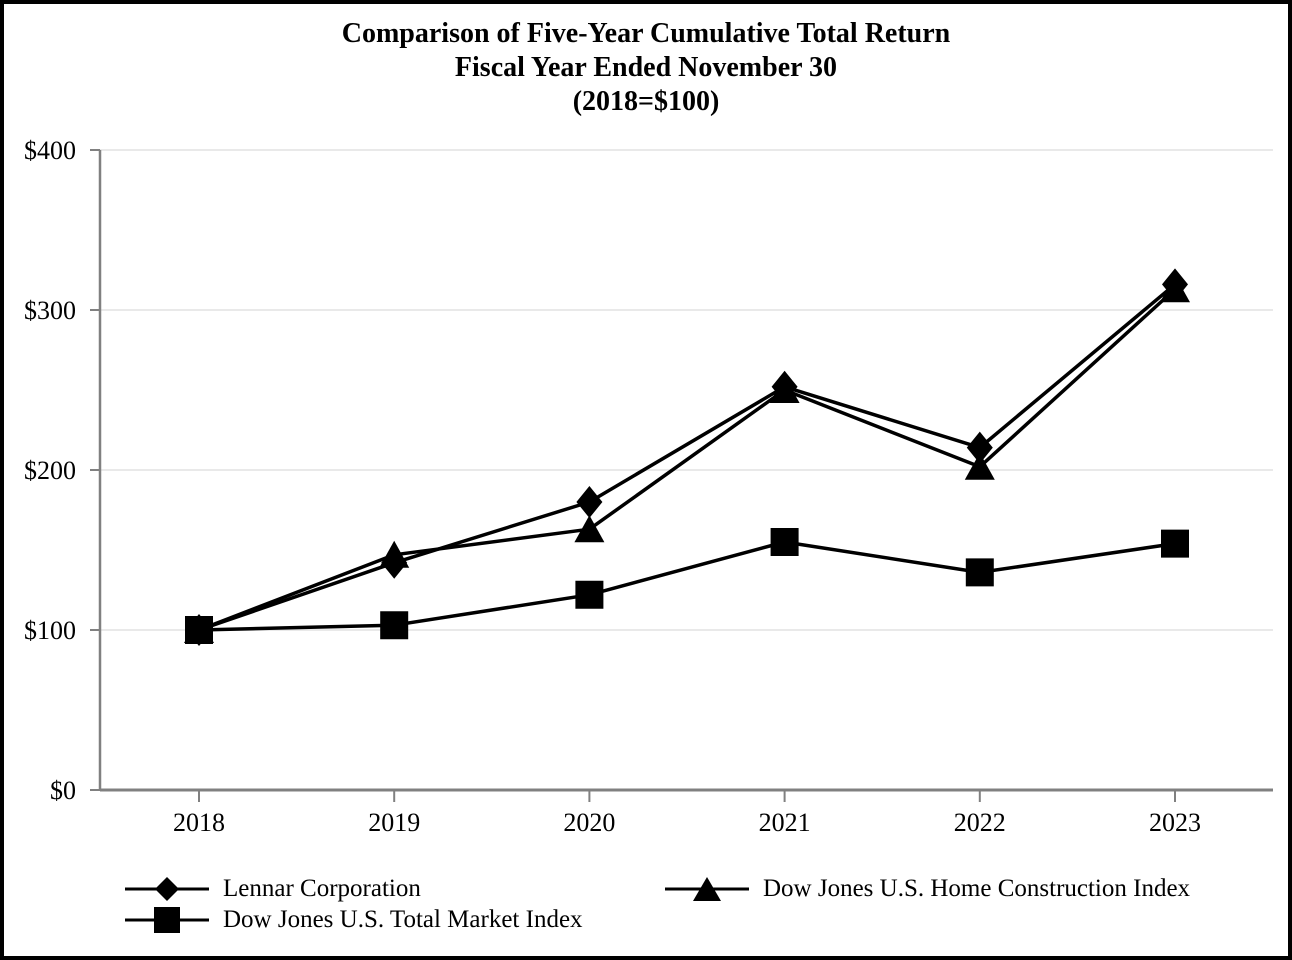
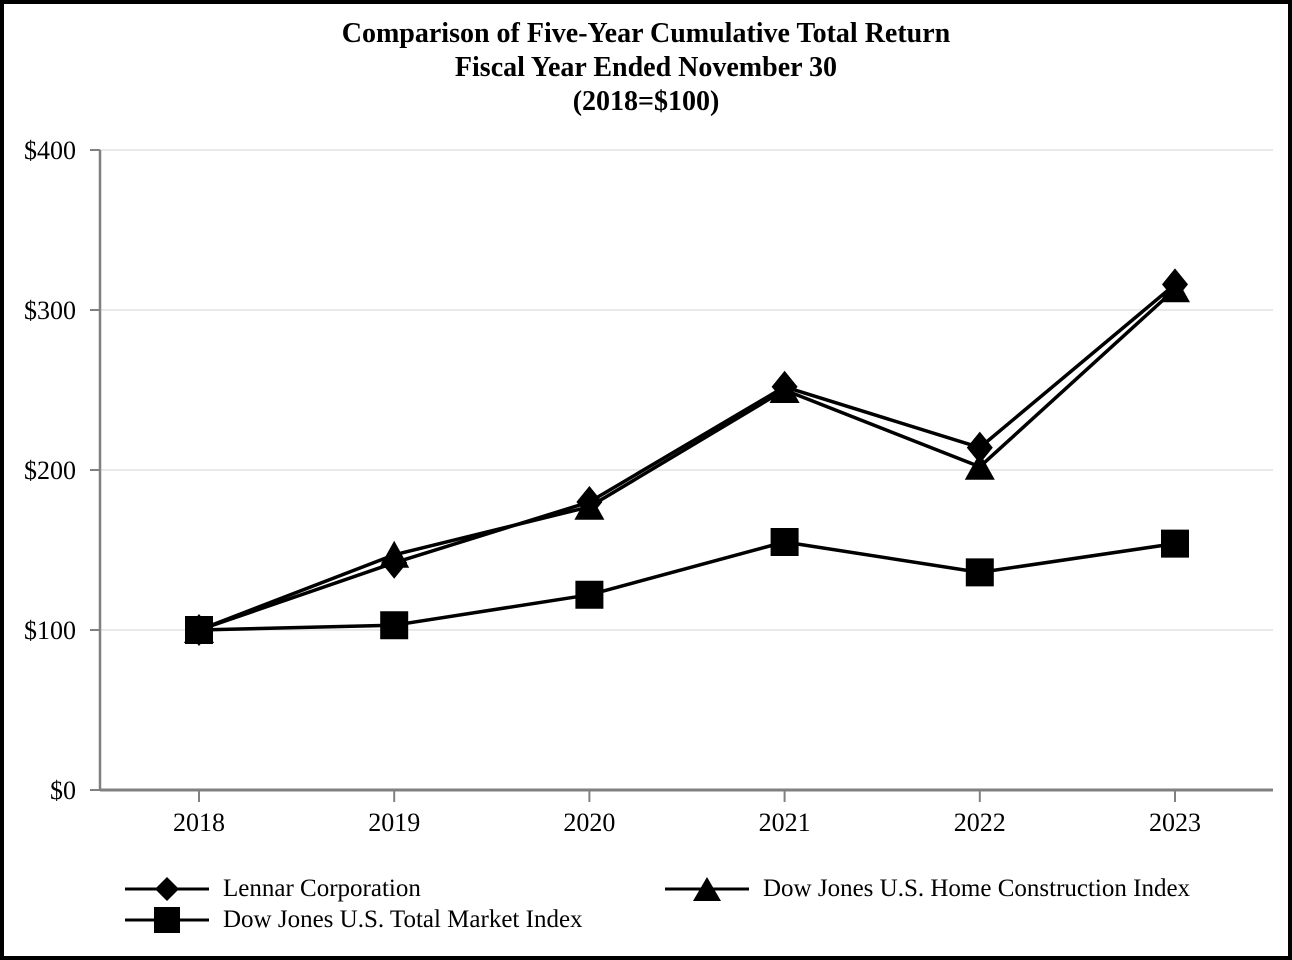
Dow Jones U.S. Home Construction Index/2020: $163 -> $177
